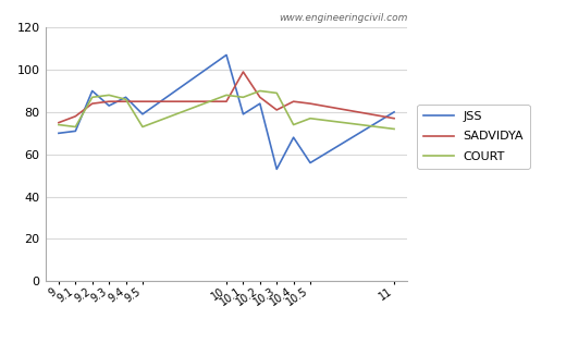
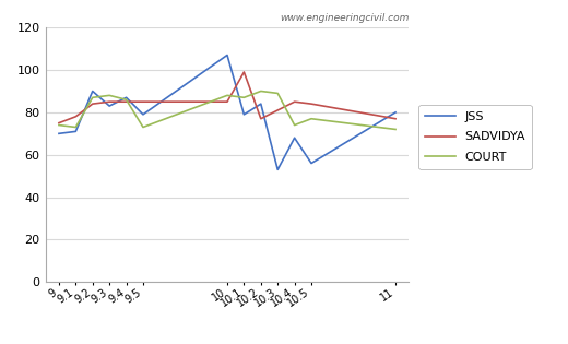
SADVIDYA/10.2: 87 -> 77
